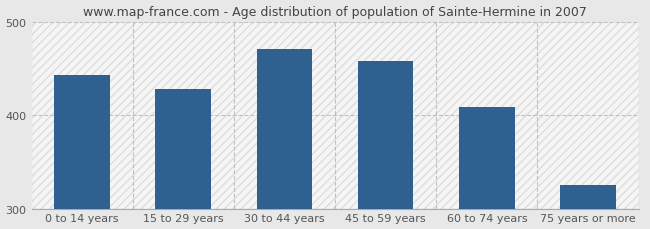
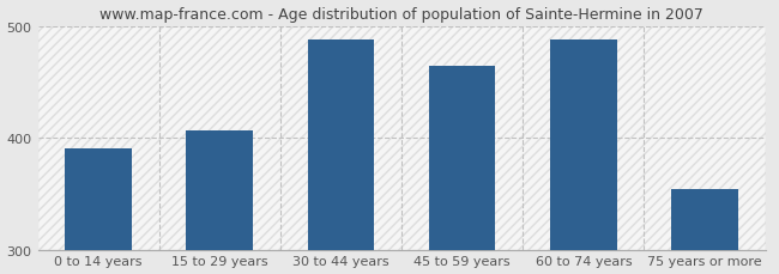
0 to 14 years: 443 -> 390
15 to 29 years: 428 -> 406
30 to 44 years: 471 -> 488
45 to 59 years: 458 -> 464
60 to 74 years: 409 -> 488
75 years or more: 325 -> 354
